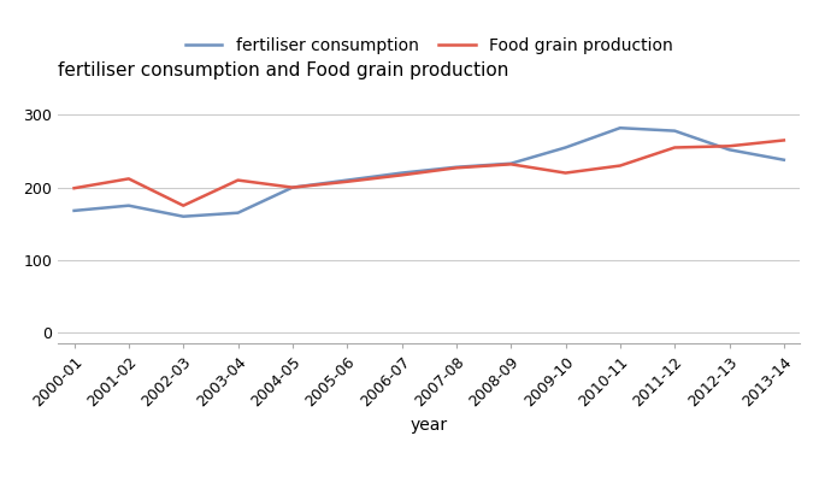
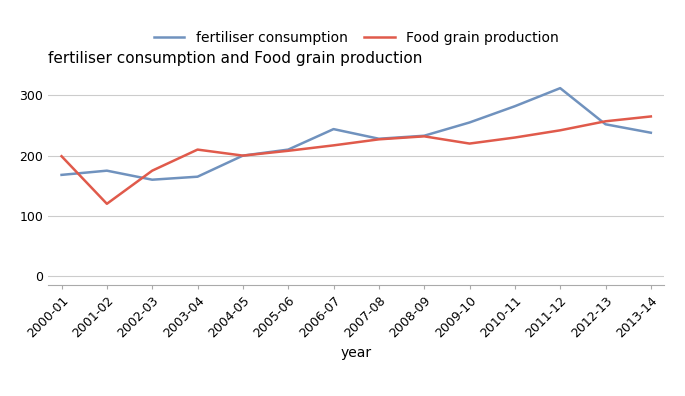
Food grain production/2001-02: 212 -> 120
fertiliser consumption/2006-07: 220 -> 244
fertiliser consumption/2011-12: 278 -> 312
Food grain production/2011-12: 255 -> 242
